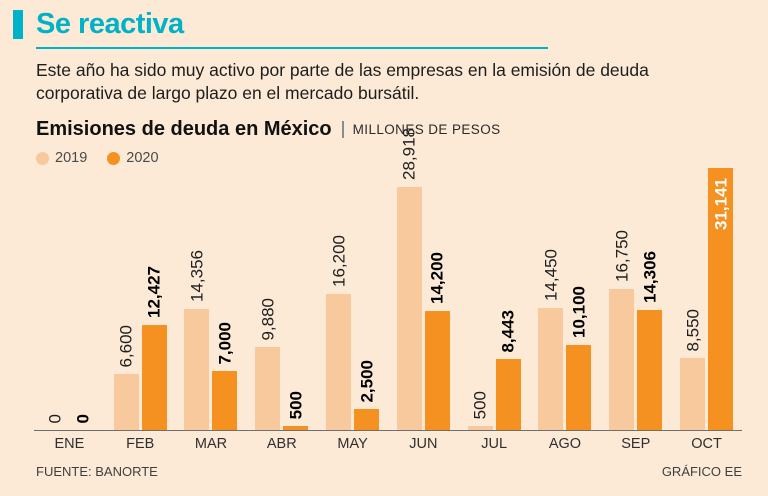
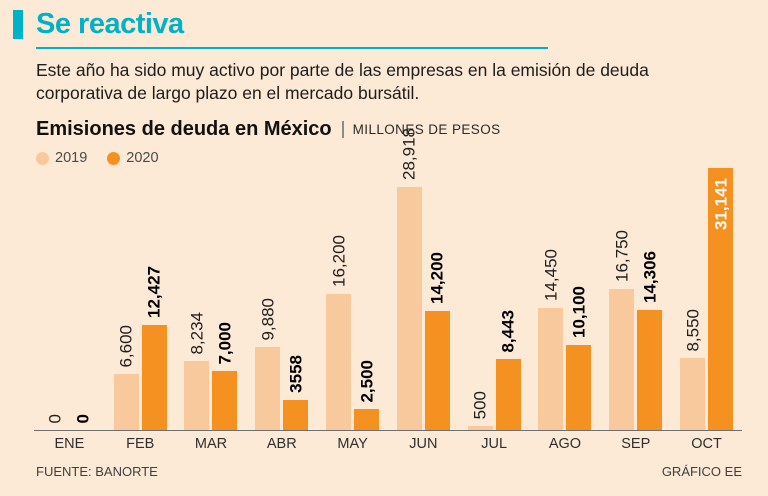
2019/MAR: 14,356 -> 8,234
2020/ABR: 500 -> 3558
